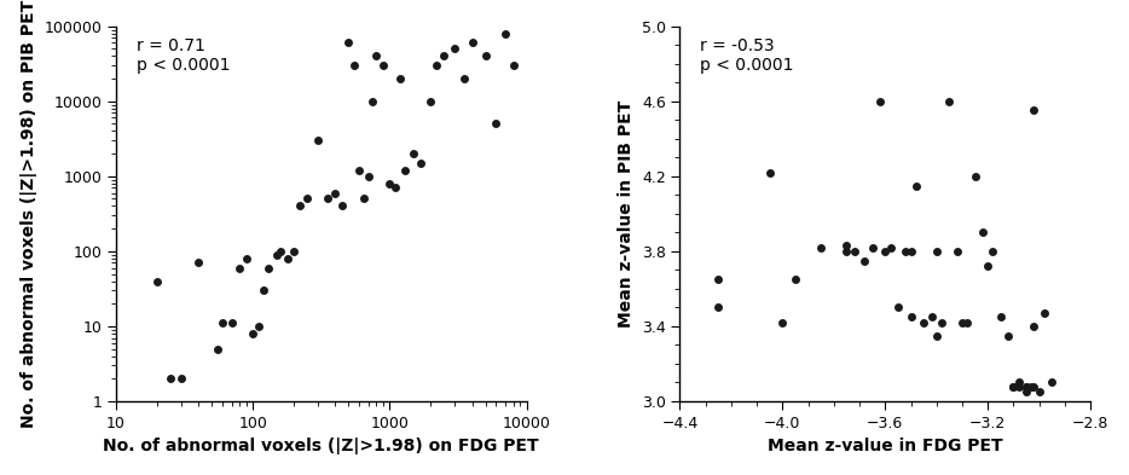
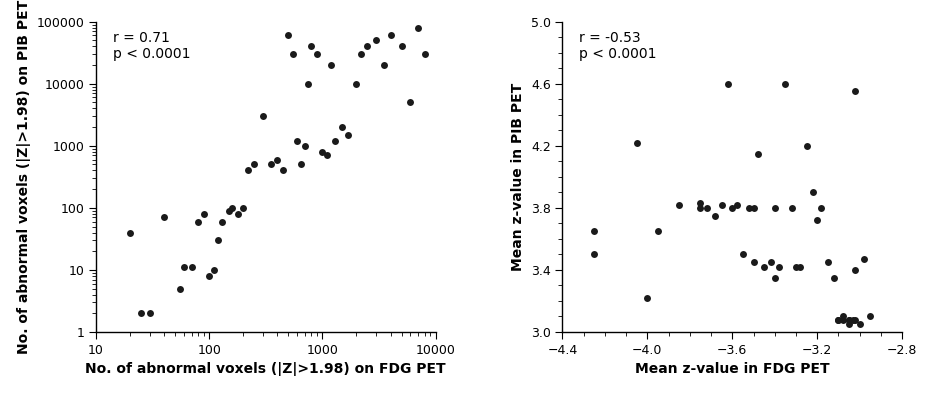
−4.0: 3.42 -> 3.22
